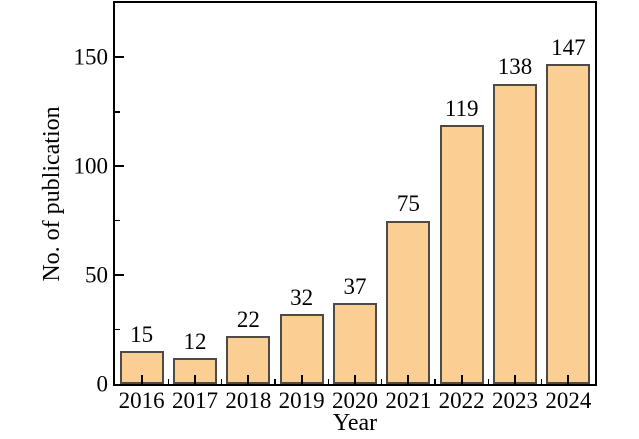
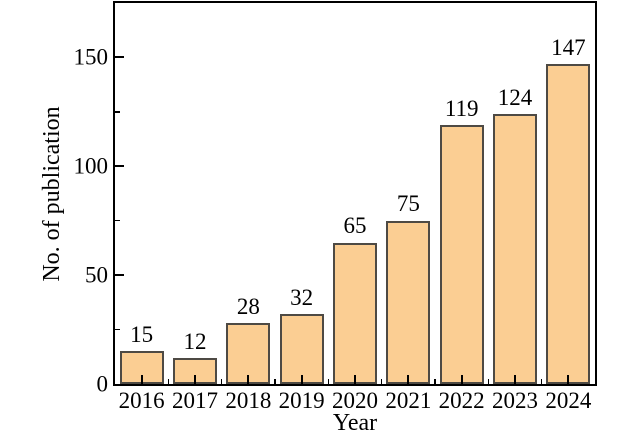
2018: 22 -> 28
2020: 37 -> 65
2023: 138 -> 124
